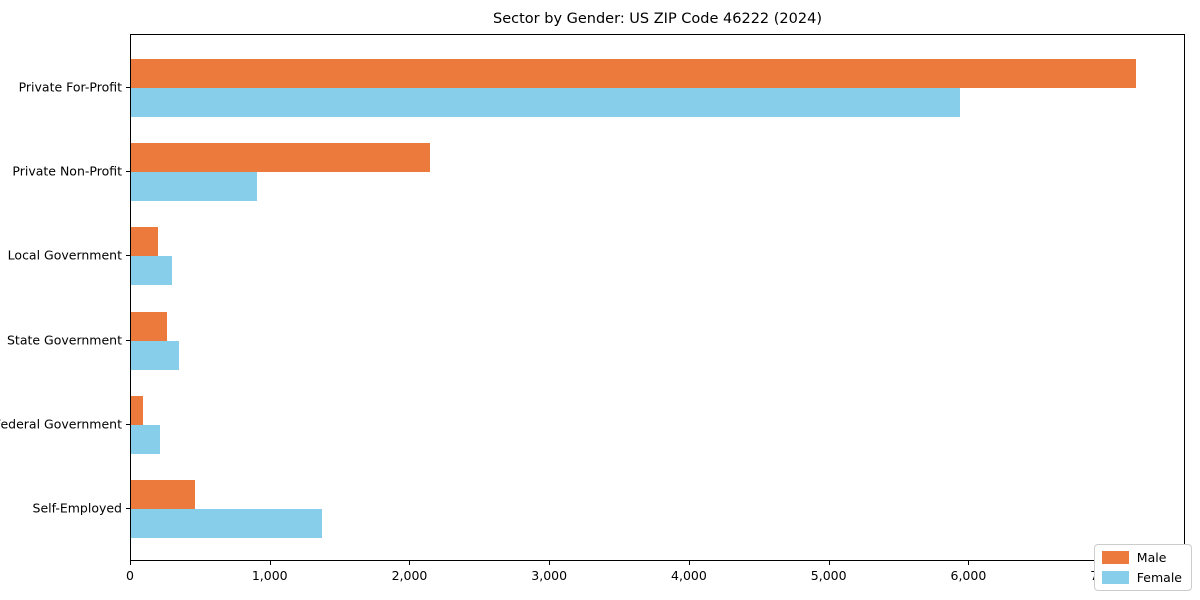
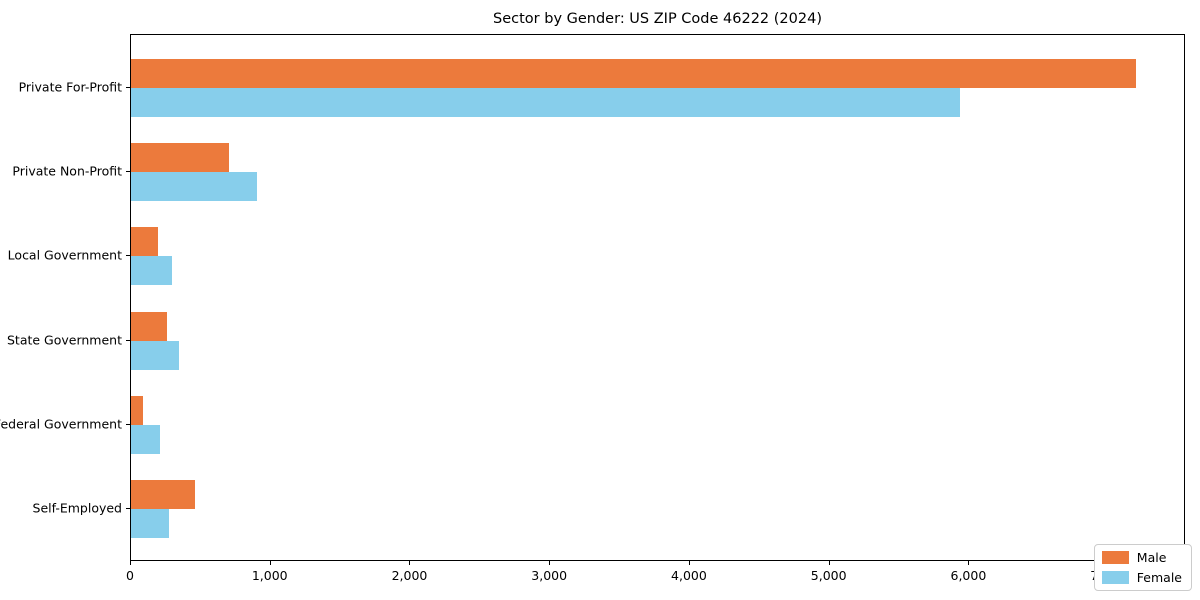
Male/Private Non-Profit: 2140 -> 700
Female/Self-Employed: 1370 -> 270
